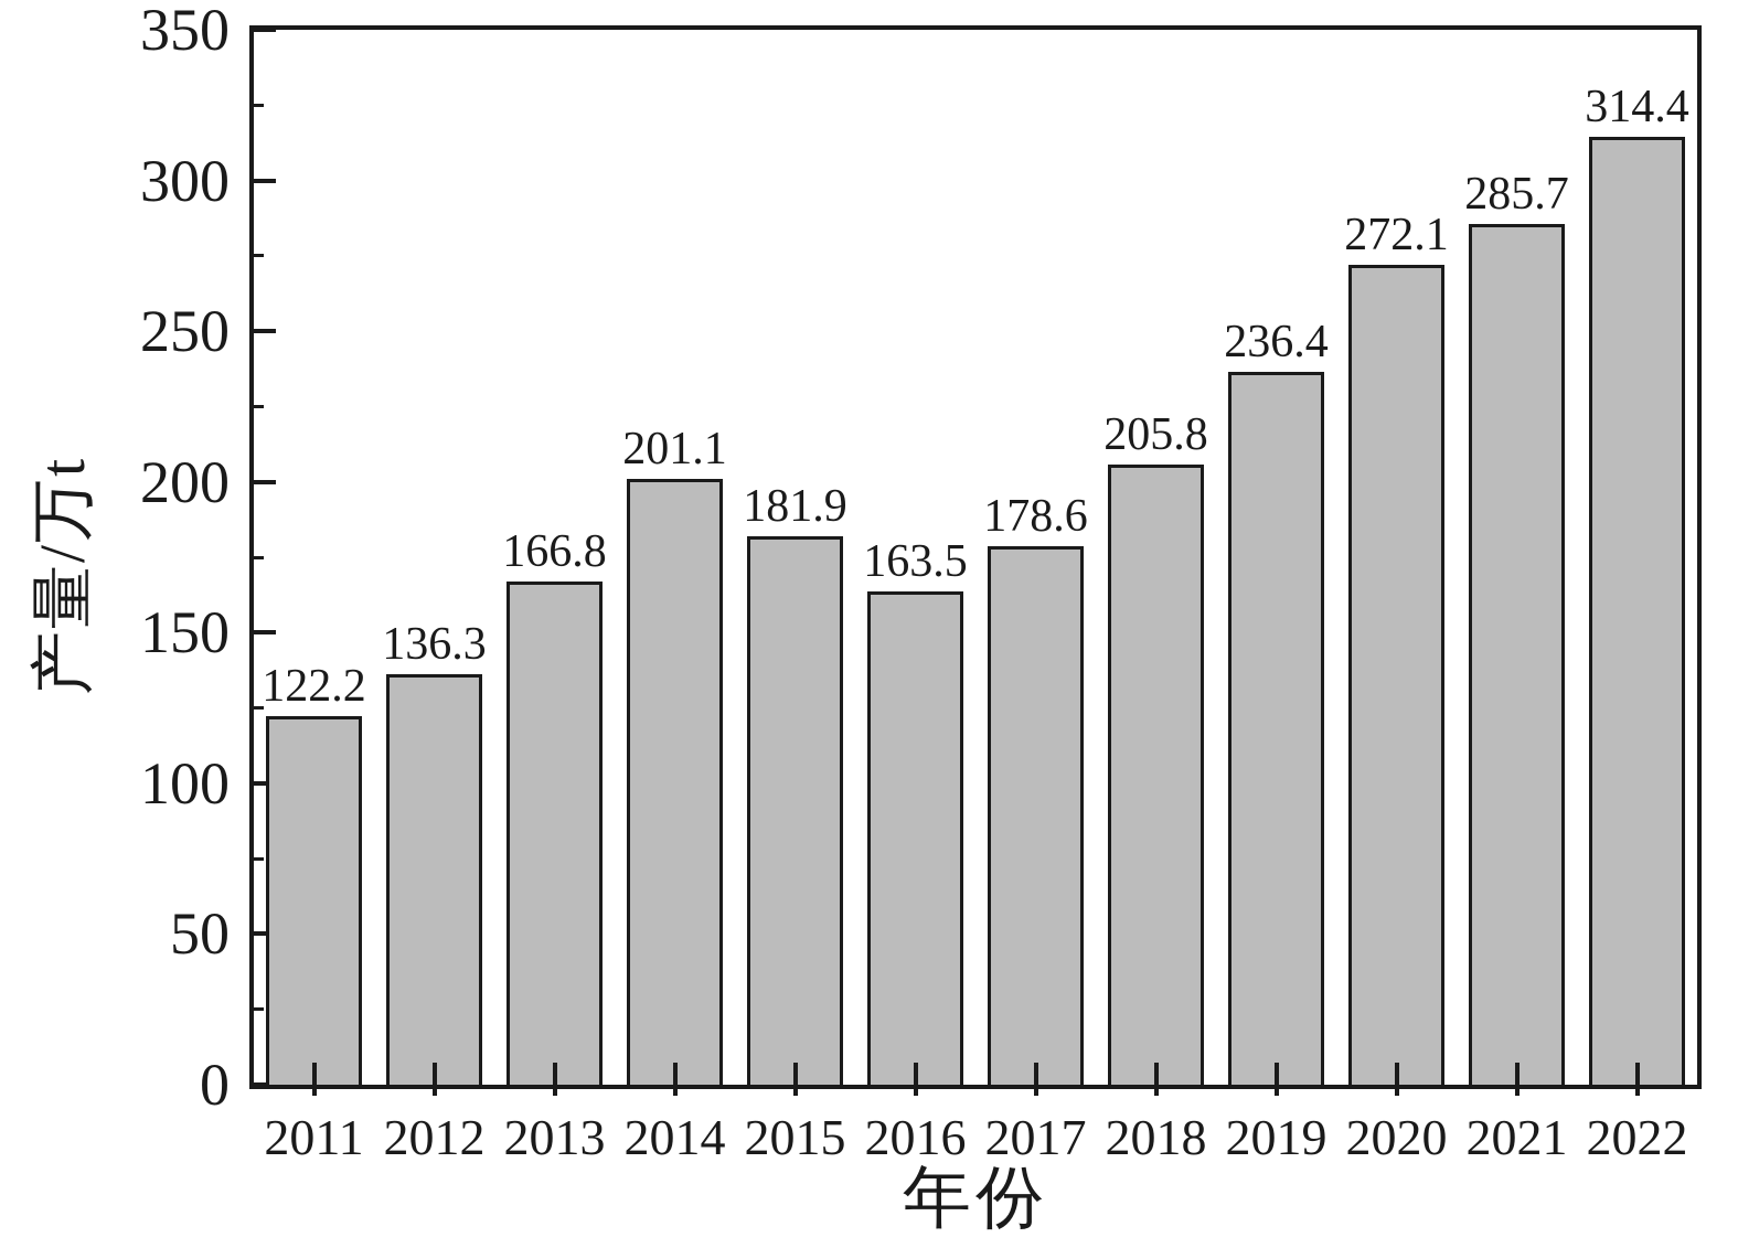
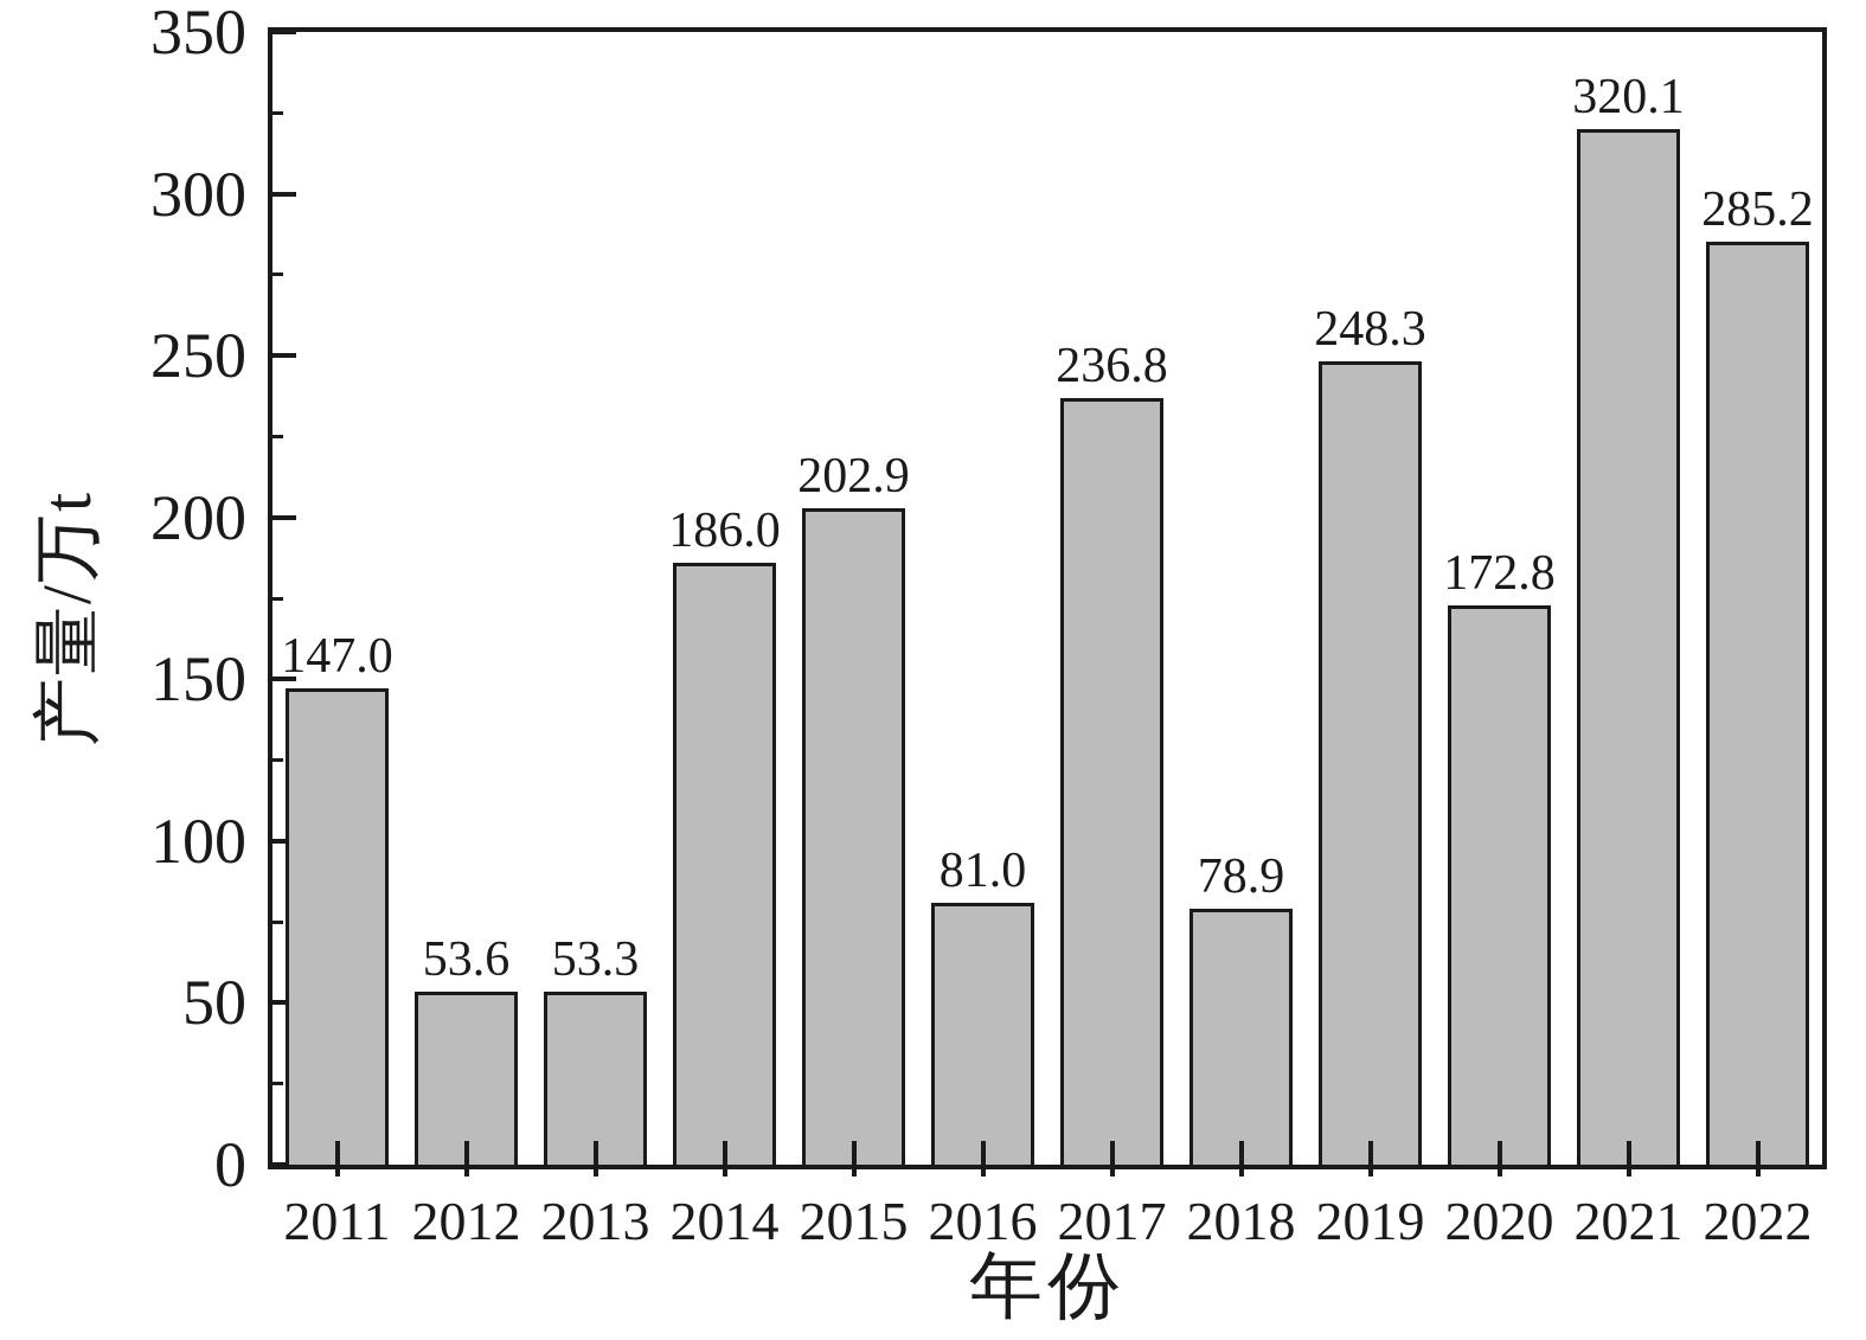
2011: 122.2 -> 147.0
2012: 136.3 -> 53.6
2013: 166.8 -> 53.3
2014: 201.1 -> 186.0
2015: 181.9 -> 202.9
2016: 163.5 -> 81.0
2017: 178.6 -> 236.8
2018: 205.8 -> 78.9
2019: 236.4 -> 248.3
2020: 272.1 -> 172.8
2021: 285.7 -> 320.1
2022: 314.4 -> 285.2
